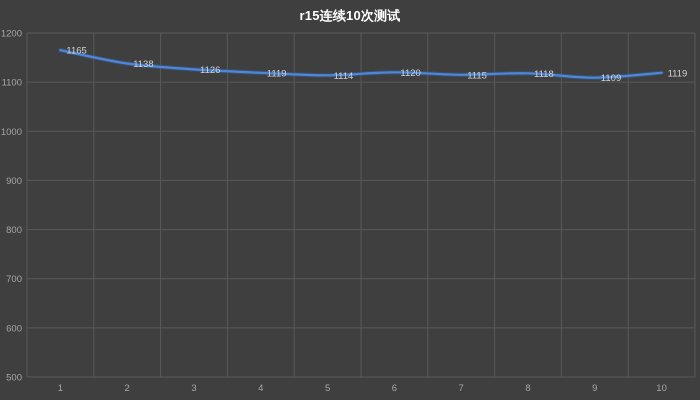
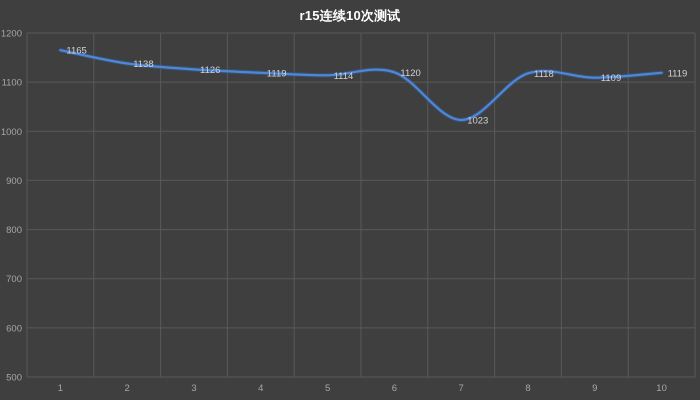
7: 1115 -> 1023
